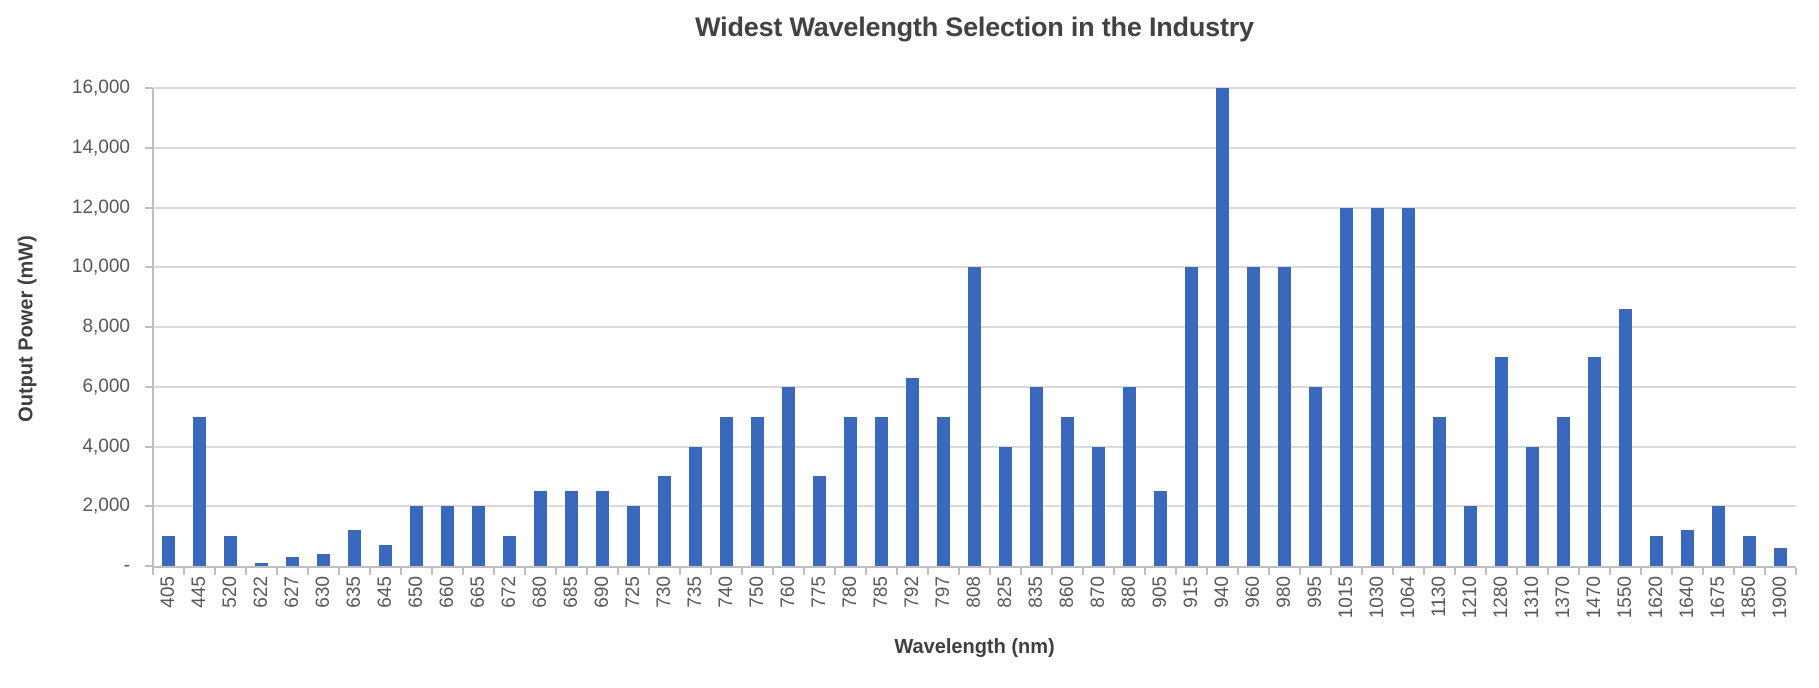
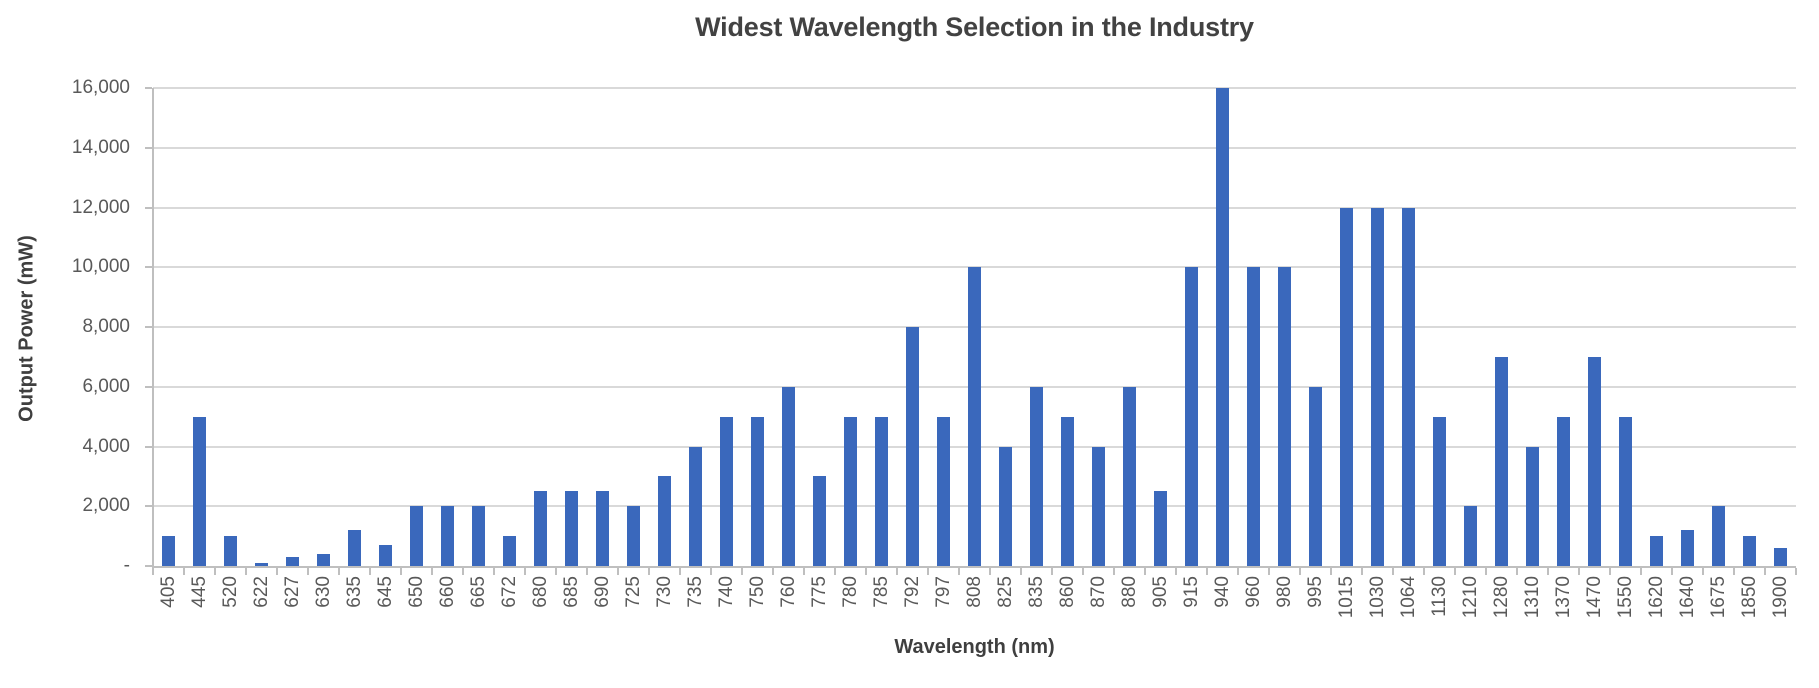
792: 6300 -> 8000
1550: 8600 -> 5000
